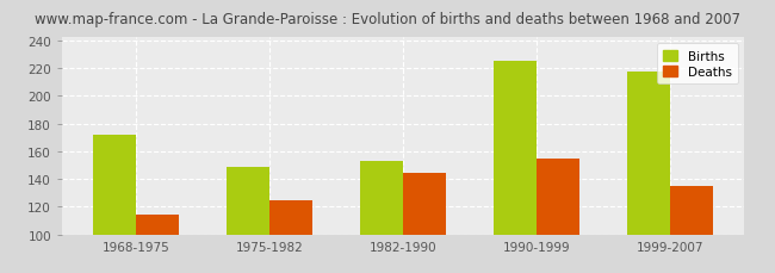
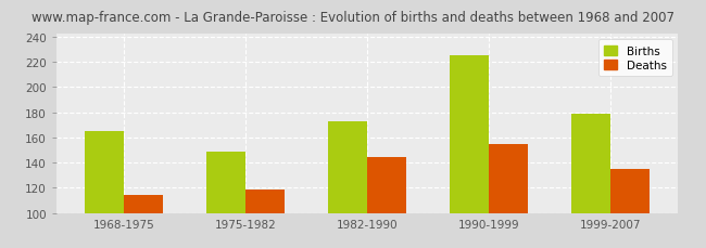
Births/1968-1975: 172 -> 165
Deaths/1975-1982: 125 -> 119
Births/1982-1990: 153 -> 173
Births/1999-2007: 217 -> 179
